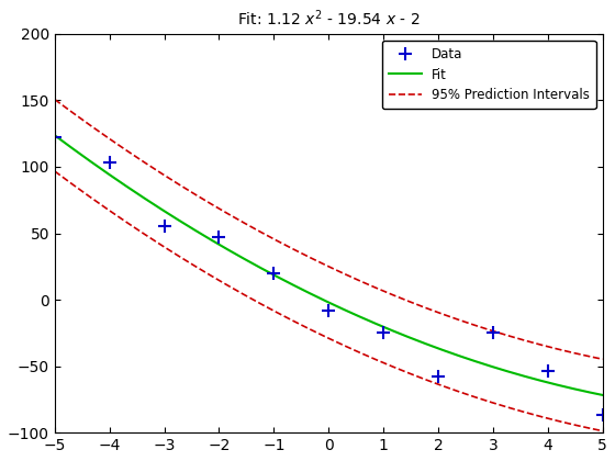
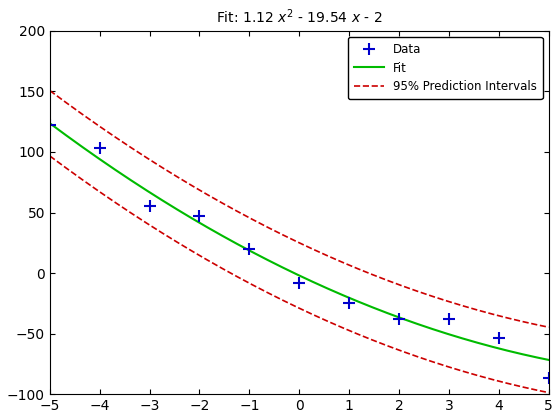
Data/2: -58 -> -38
Data/3: -25 -> -38
